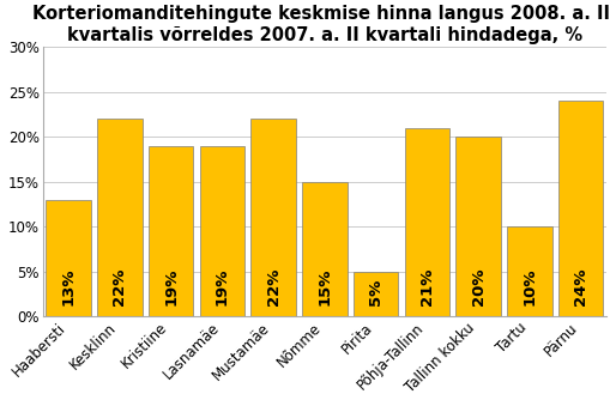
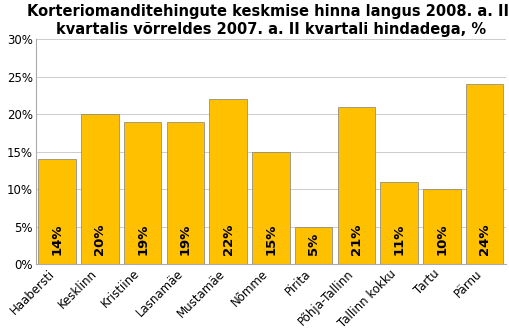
Haabersti: 13% -> 14%
Kesklinn: 22% -> 20%
Tallinn kokku: 20% -> 11%
